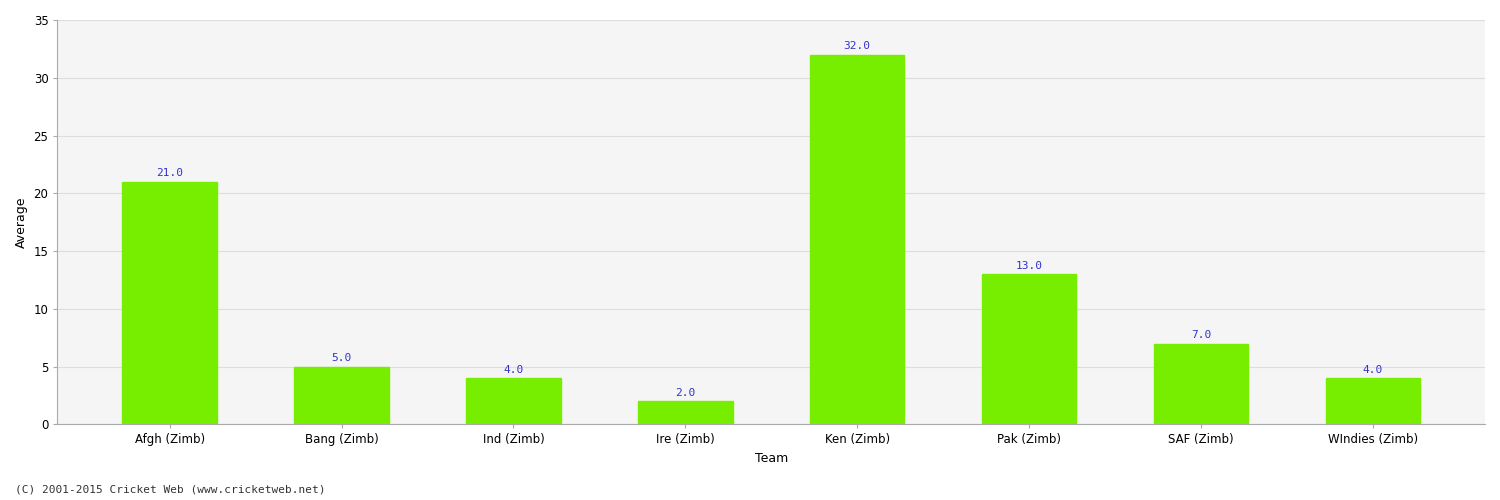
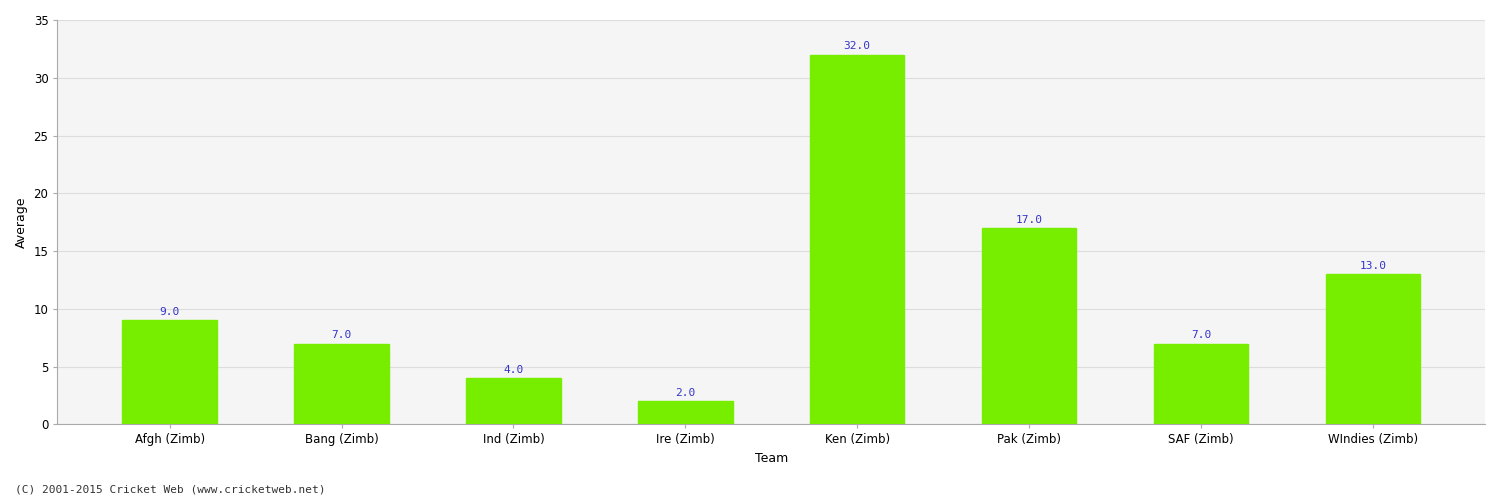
Afgh (Zimb): 21.0 -> 9.0
Bang (Zimb): 5.0 -> 7.0
Pak (Zimb): 13.0 -> 17.0
WIndies (Zimb): 4.0 -> 13.0
